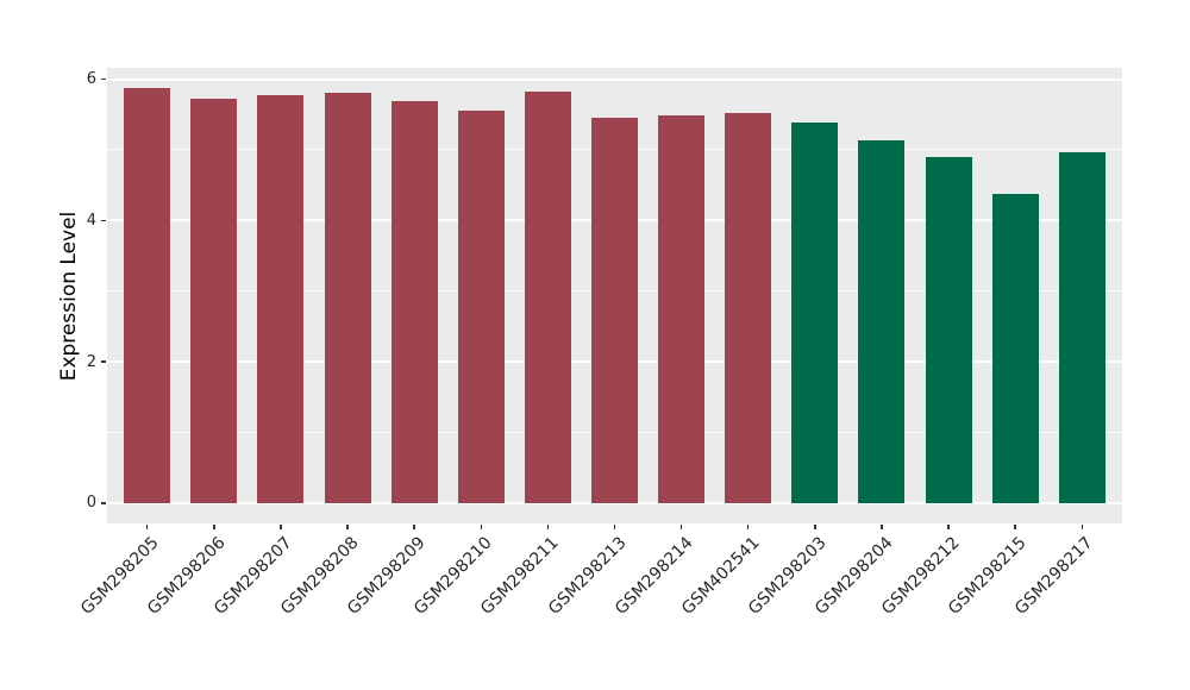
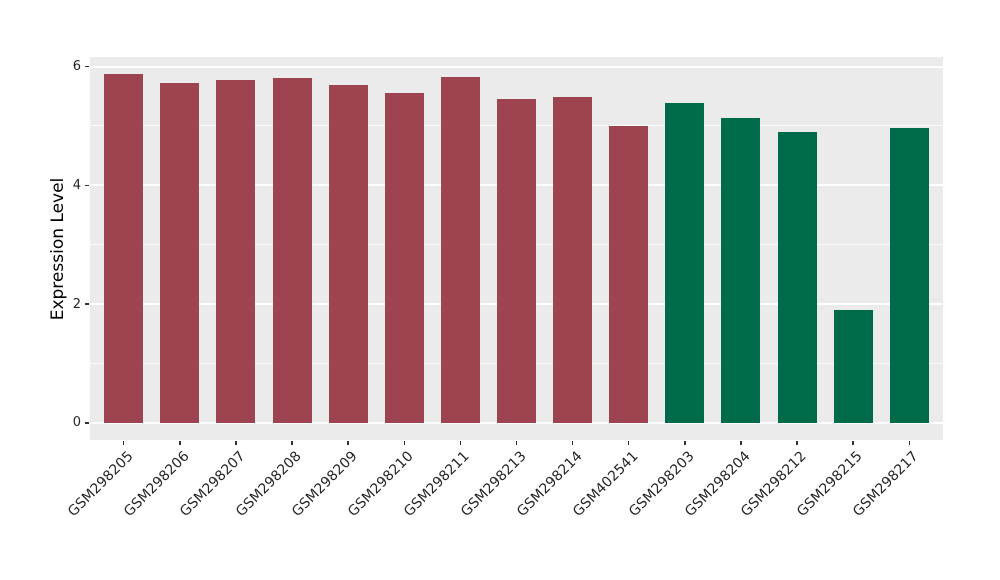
GSM402541: 5.5 -> 5.0
GSM298215: 4.4 -> 1.9
